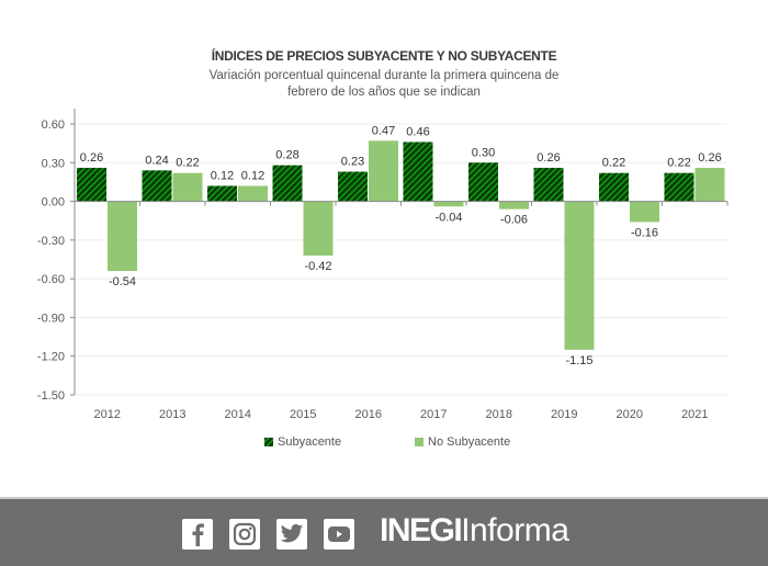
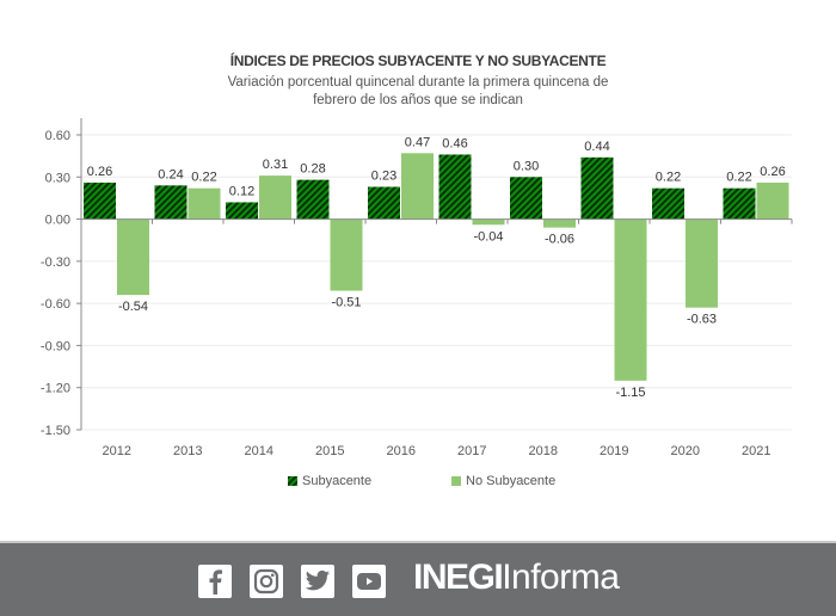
No Subyacente/2014: 0.12 -> 0.31
No Subyacente/2015: -0.42 -> -0.51
Subyacente/2019: 0.26 -> 0.44
No Subyacente/2020: -0.16 -> -0.63
